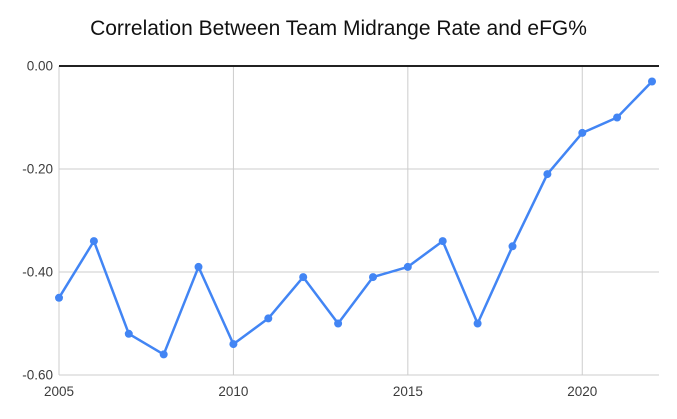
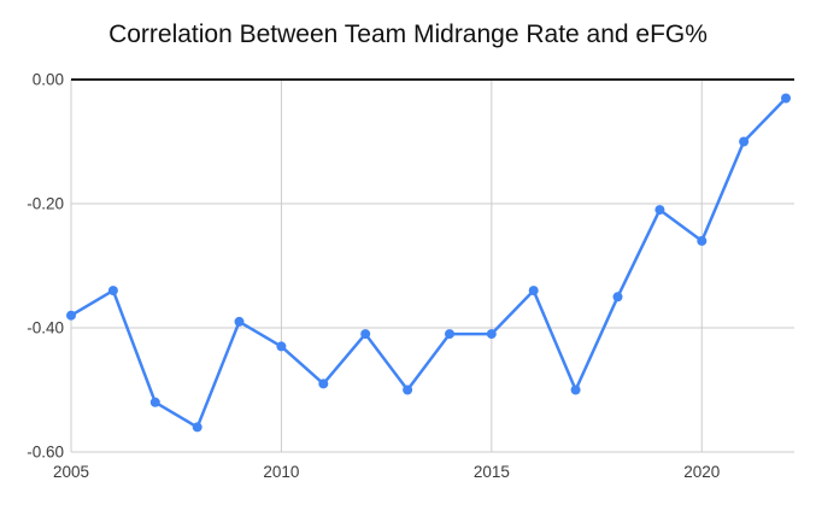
2005: -0.45 -> -0.38
2010: -0.54 -> -0.43
2015: -0.39 -> -0.41
2020: -0.13 -> -0.26
